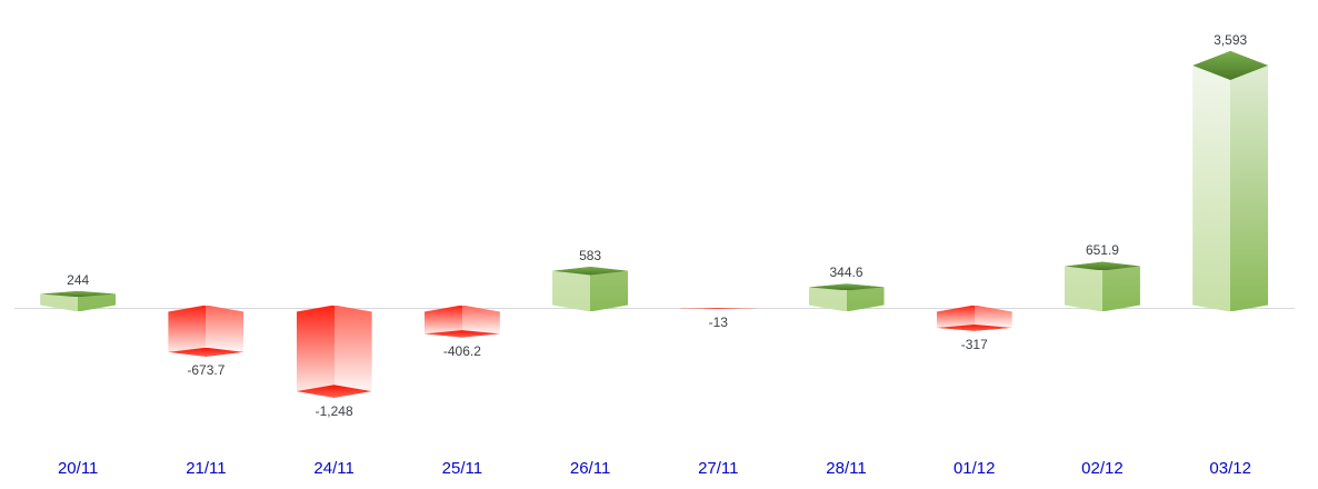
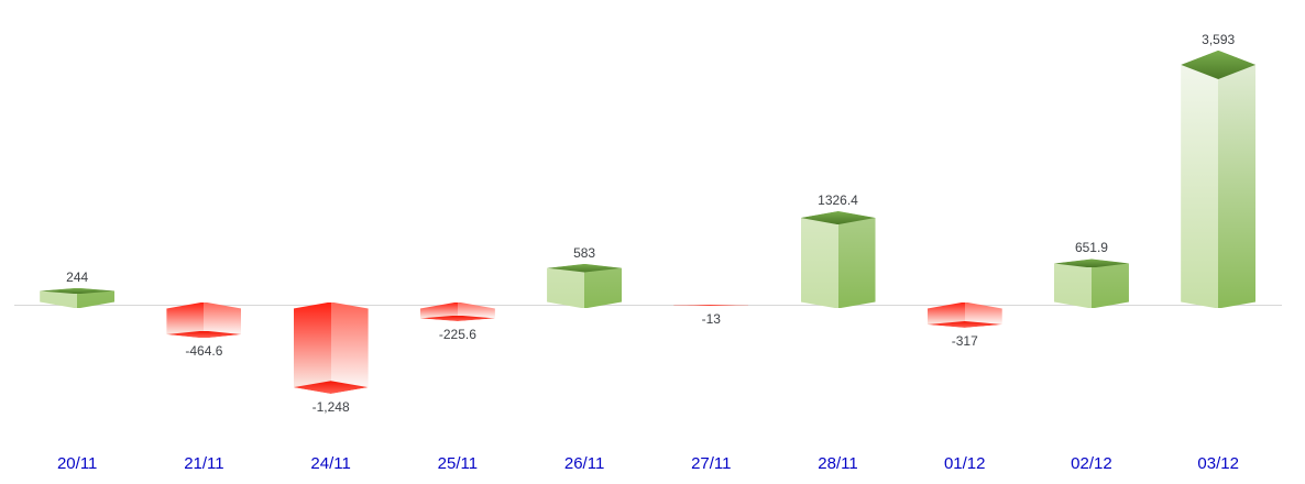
21/11: -673.7 -> -464.6
25/11: -406.2 -> -225.6
28/11: 344.6 -> 1326.4
